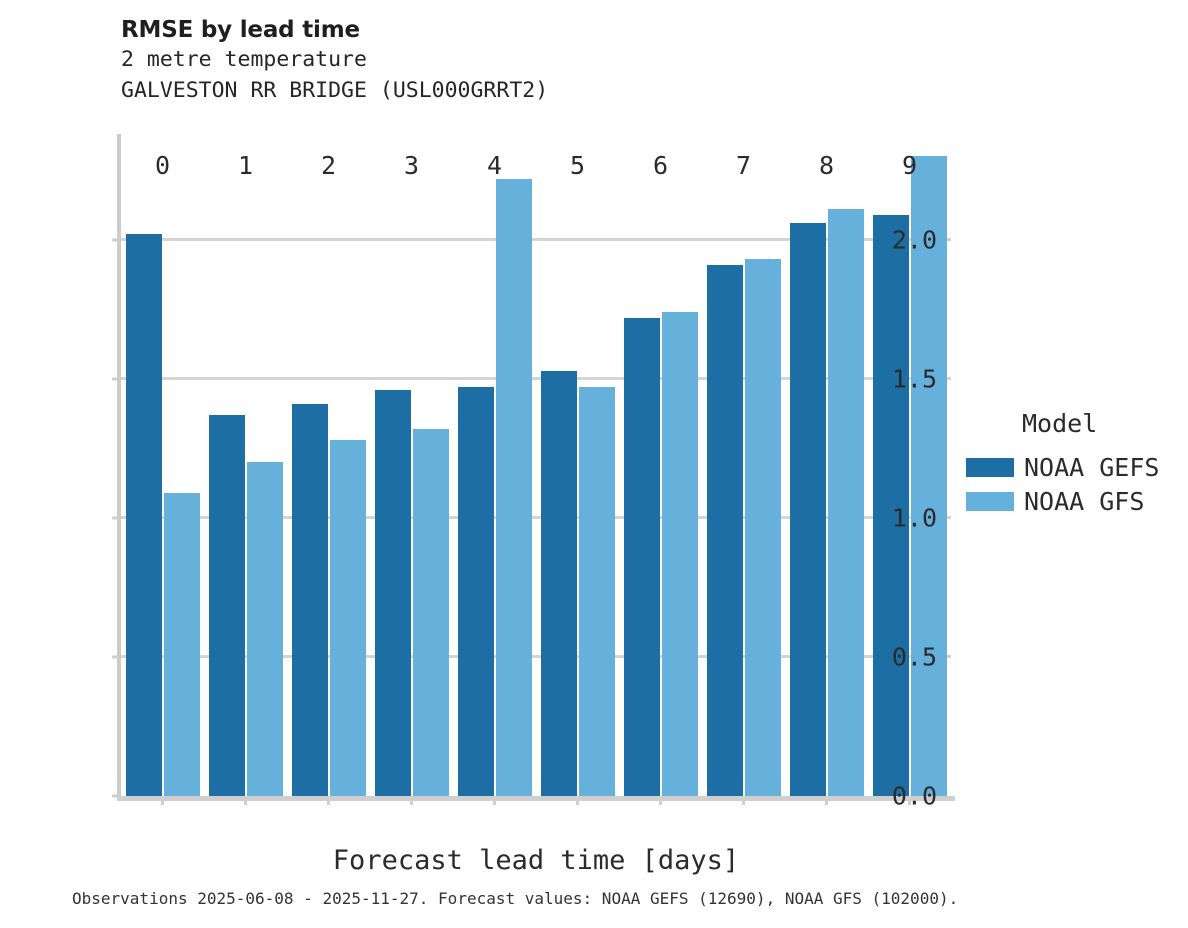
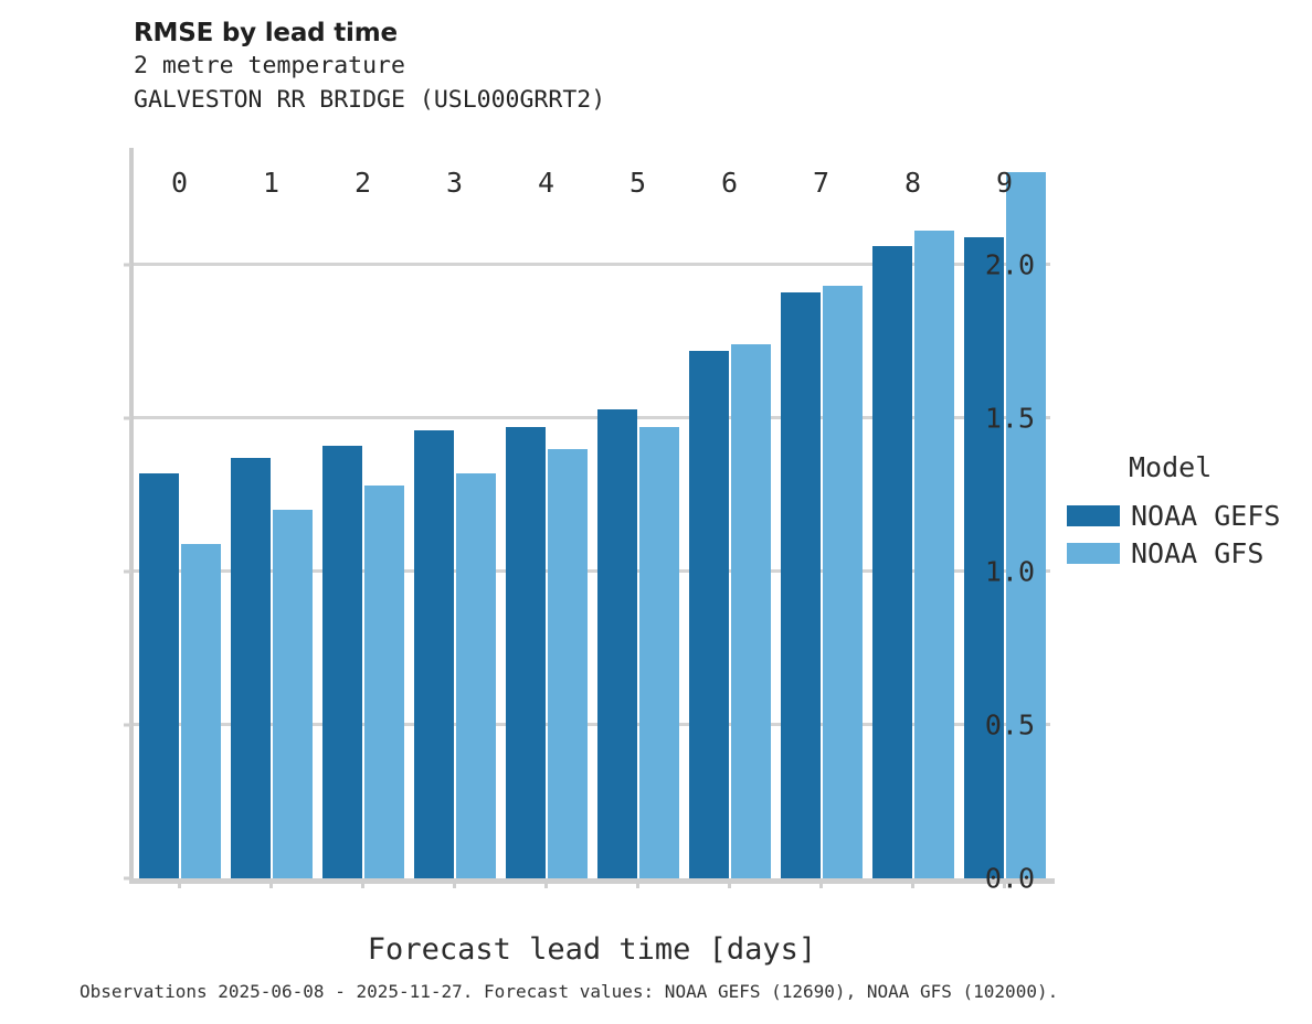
NOAA GEFS/0: 2.02 -> 1.32
NOAA GFS/4: 2.22 -> 1.40
